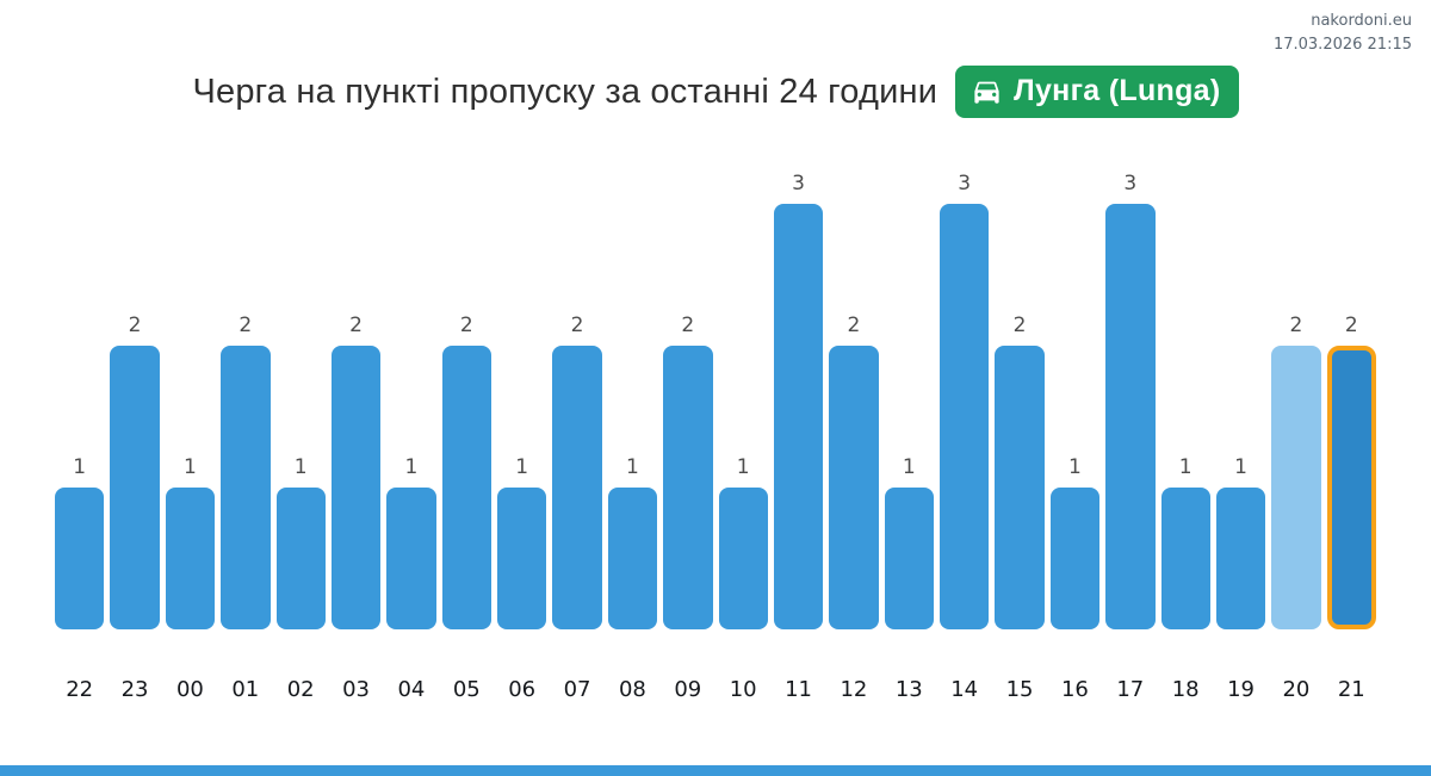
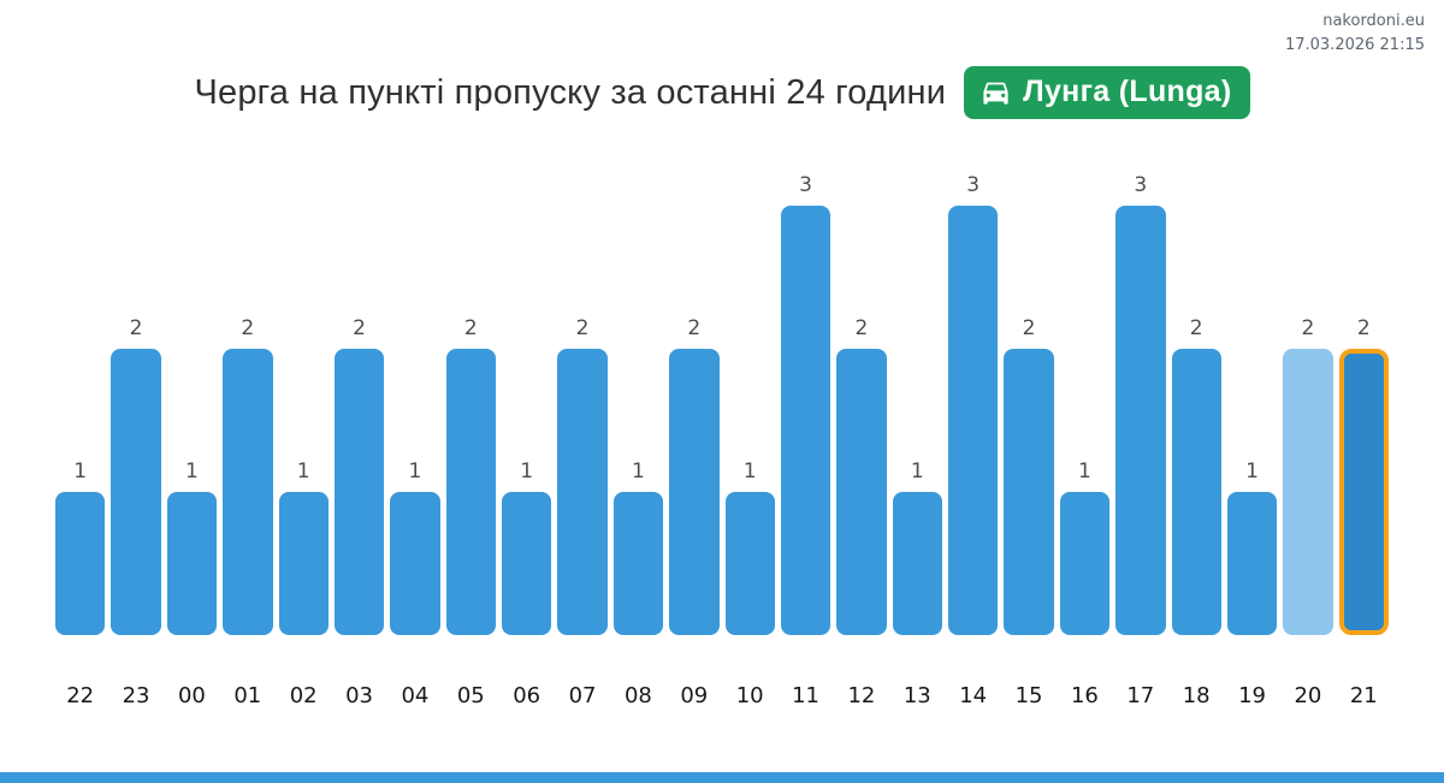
18: 1 -> 2
